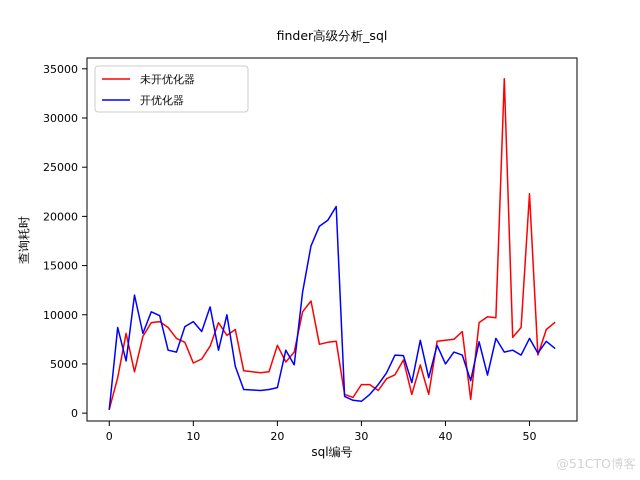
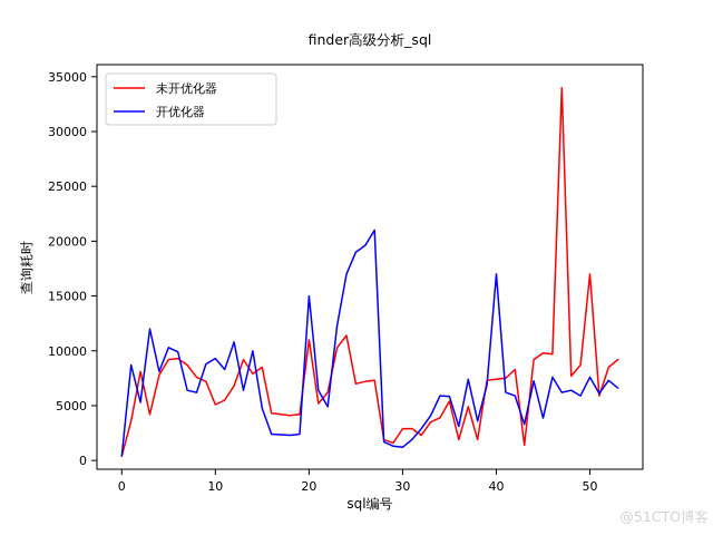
未开优化器/20: 7000 -> 11000
开优化器/20: 3000 -> 15000
开优化器/40: 5000 -> 17000
未开优化器/50: 22000 -> 17000
